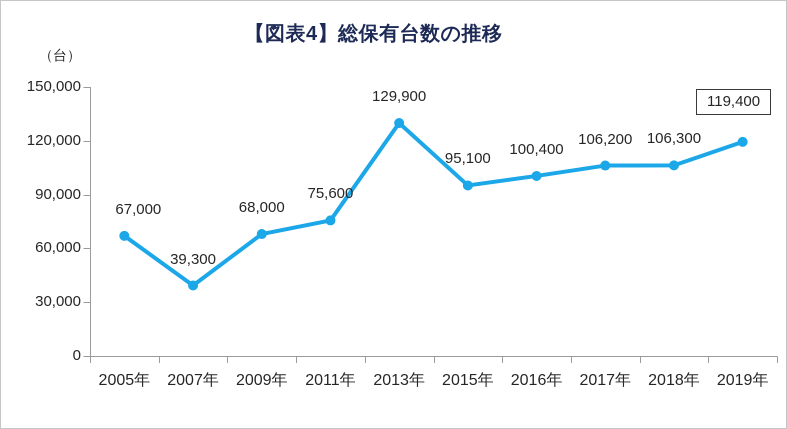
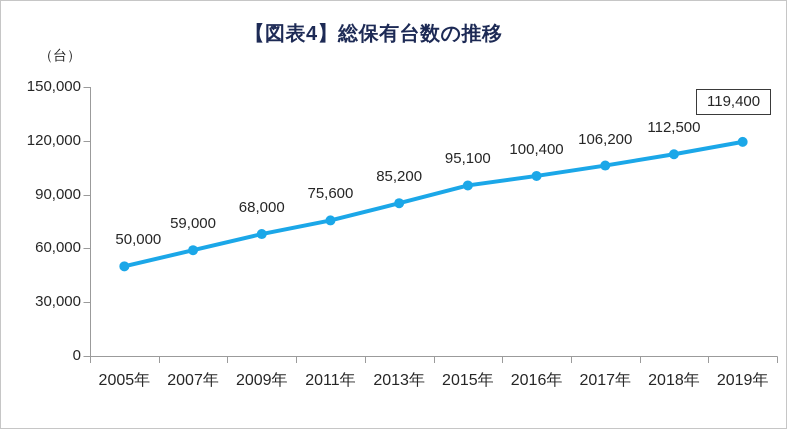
2005年: 67,000 -> 50,000
2007年: 39,300 -> 59,000
2013年: 129,900 -> 85,200
2018年: 106,300 -> 112,500
